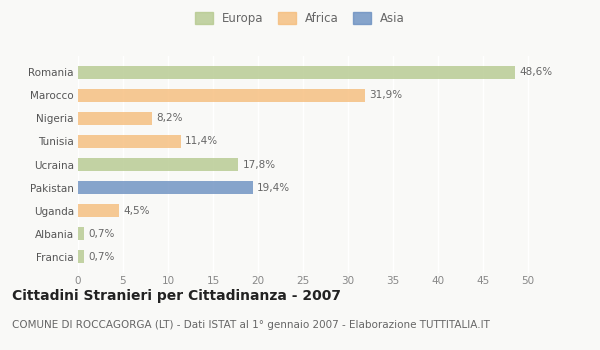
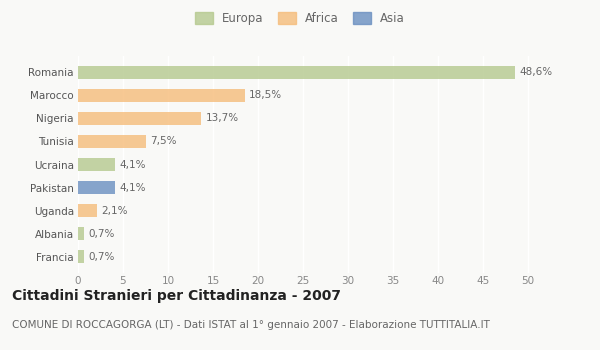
Marocco: 31,9% -> 18,5%
Nigeria: 8,2% -> 13,7%
Tunisia: 11,4% -> 7,5%
Ucraina: 17,8% -> 4,1%
Pakistan: 19,4% -> 4,1%
Uganda: 4,5% -> 2,1%
